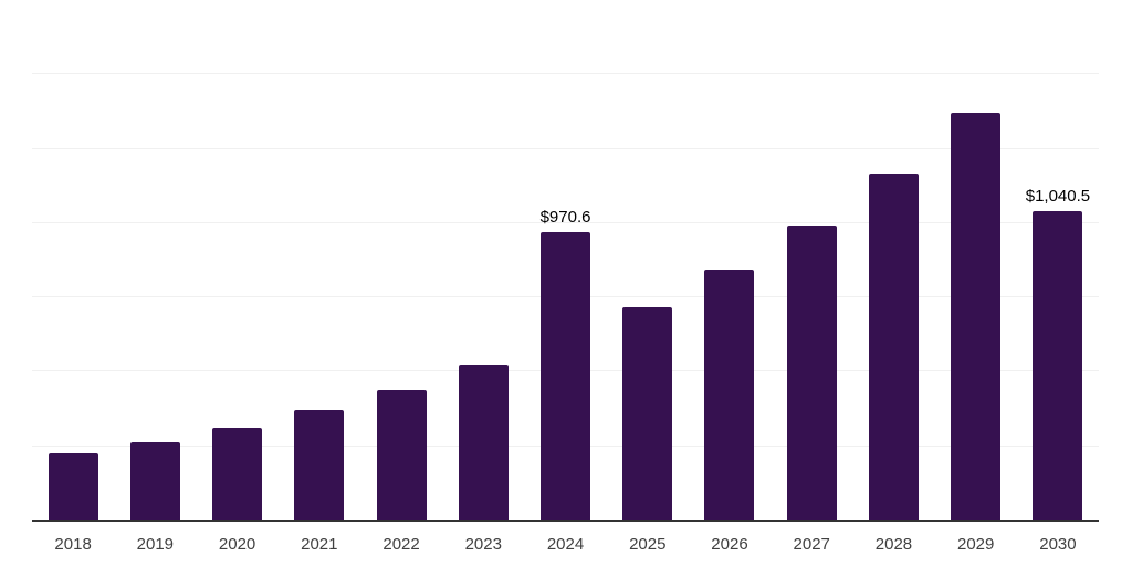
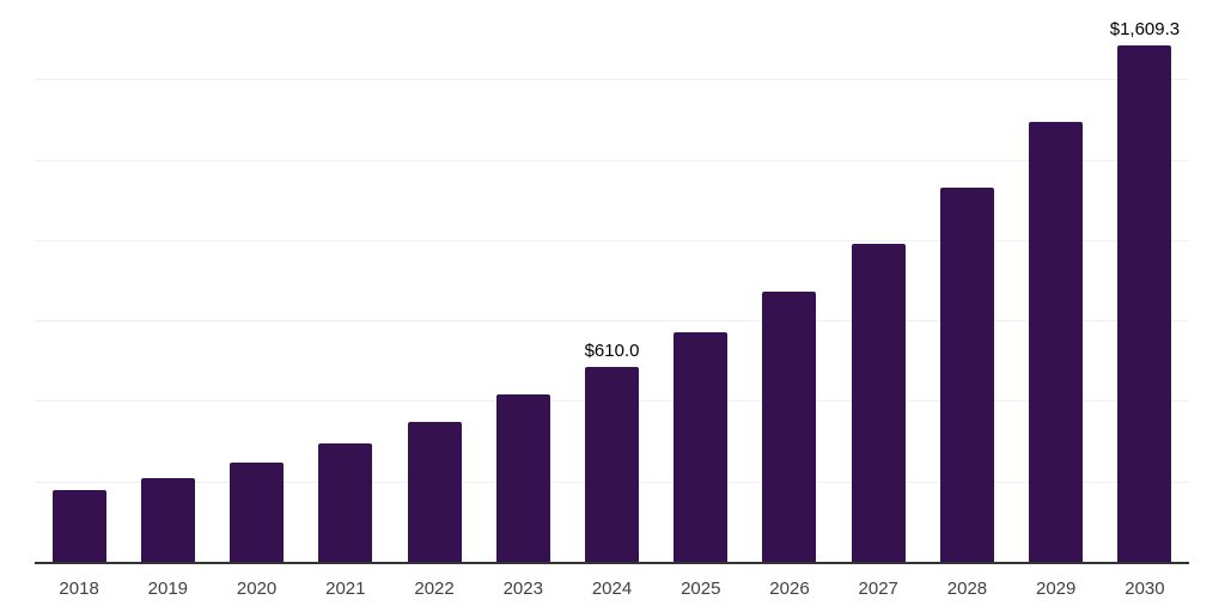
2024: $970.6 -> $610.0
2030: $1,040.5 -> $1,609.3
